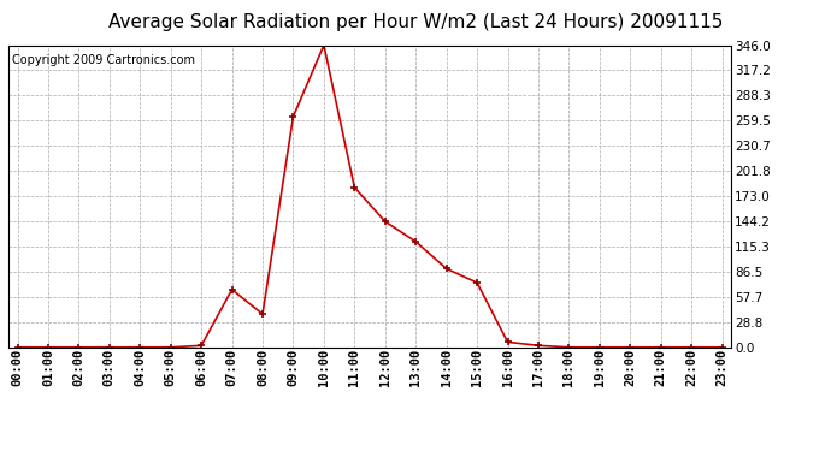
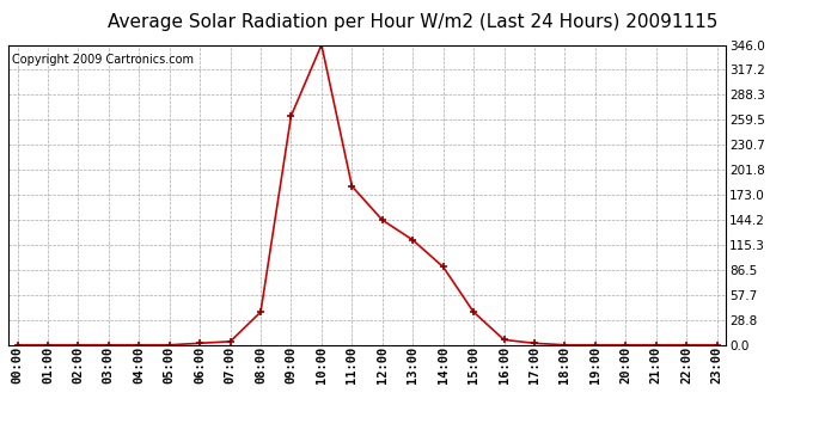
07:00: 66 -> 4
15:00: 74 -> 38
